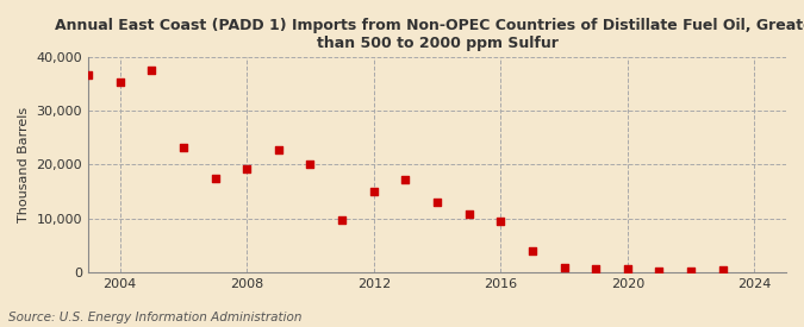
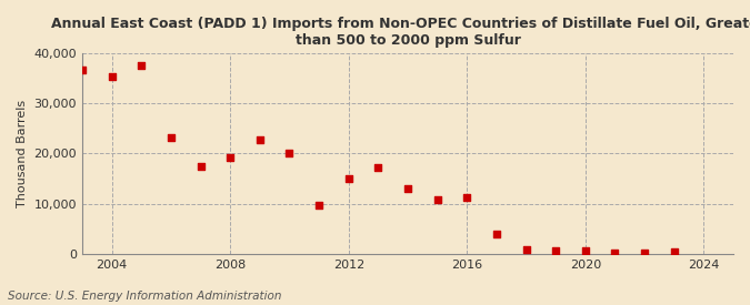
2016: 9,500 -> 11,300
